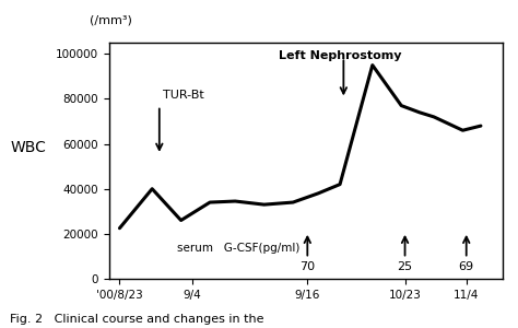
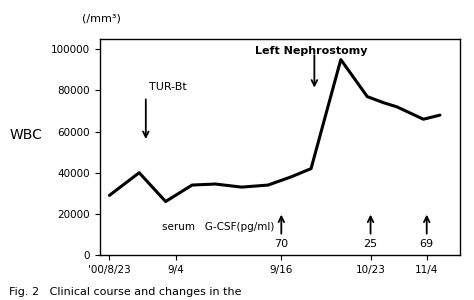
'00/8/23: 22500 -> 29000
